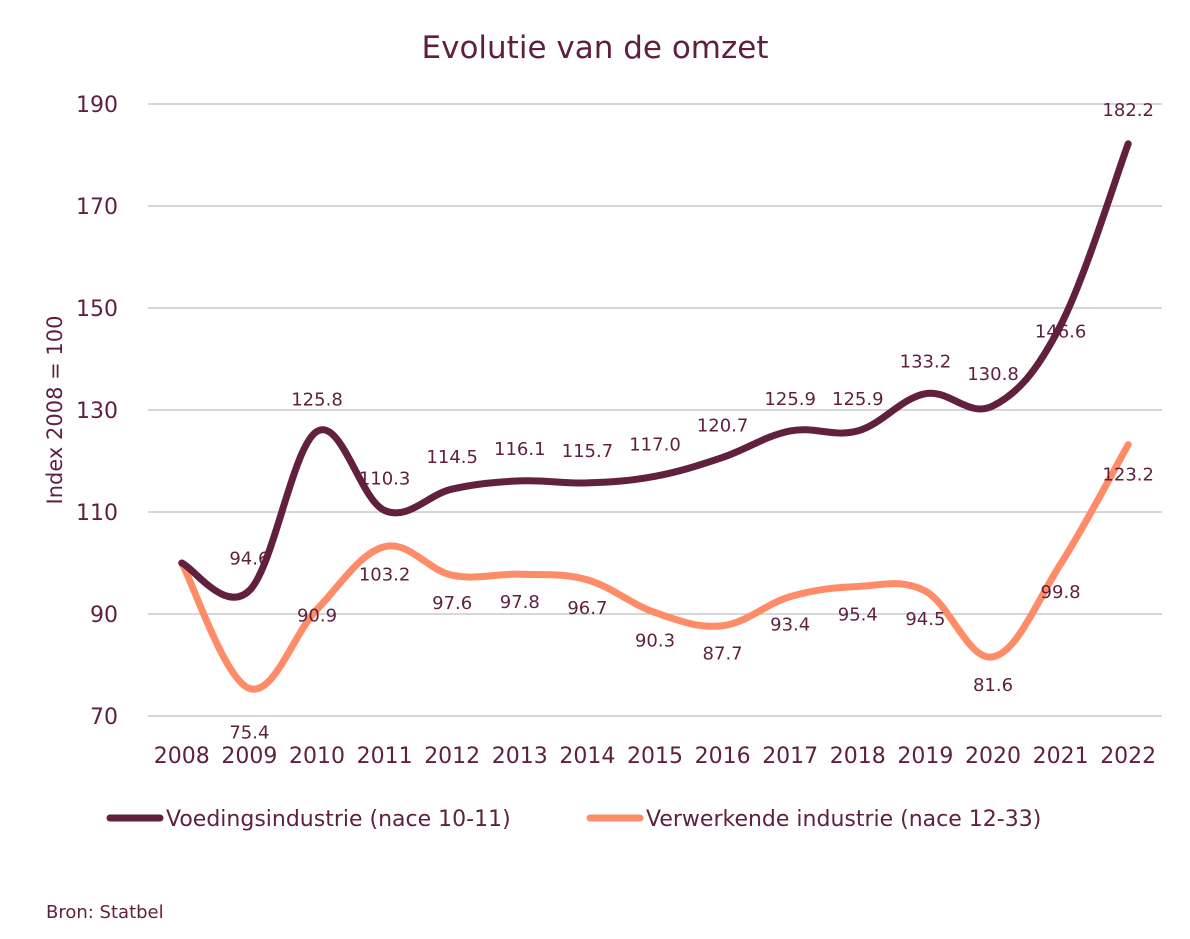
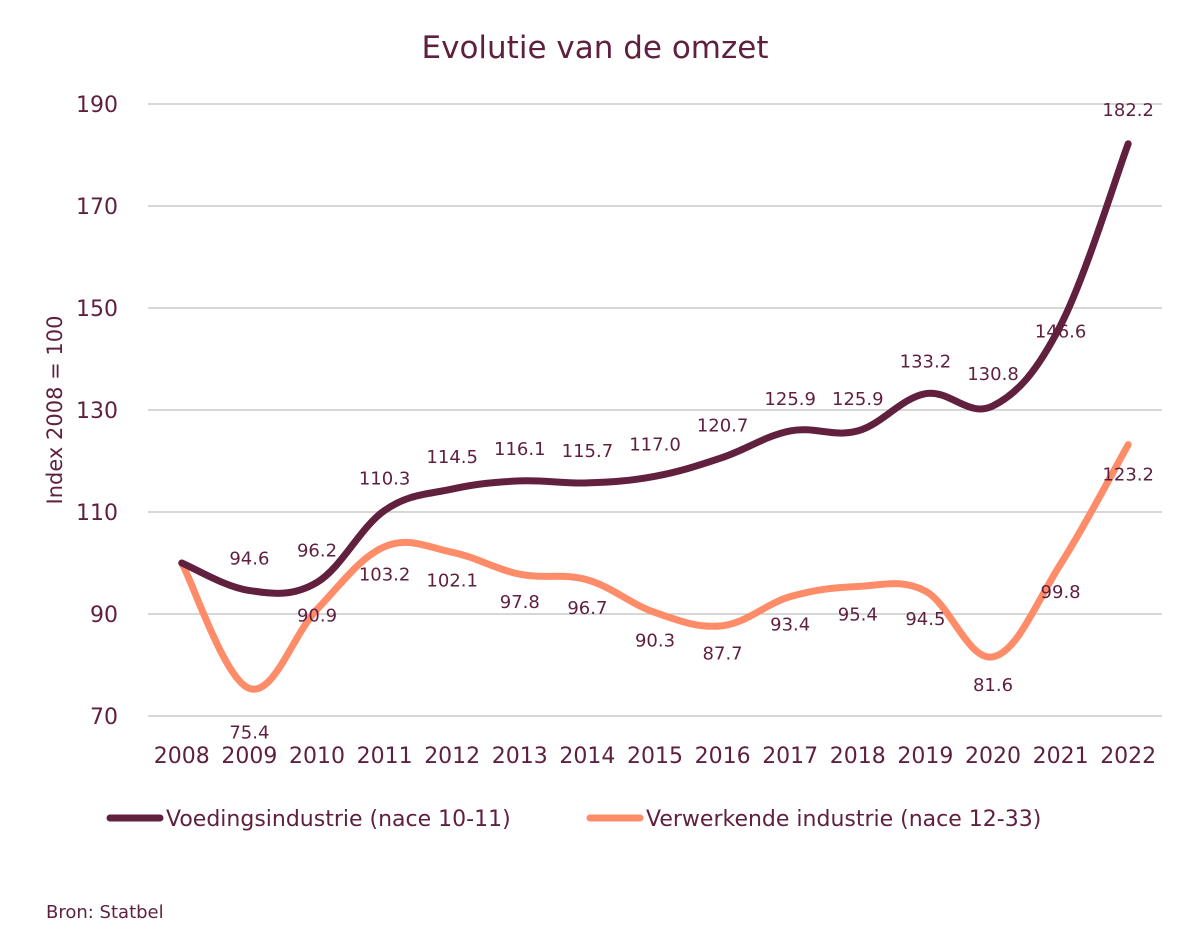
Voedingsindustrie (nace 10-11)/2010: 125.8 -> 96.2
Verwerkende industrie (nace 12-33)/2012: 97.6 -> 102.1
